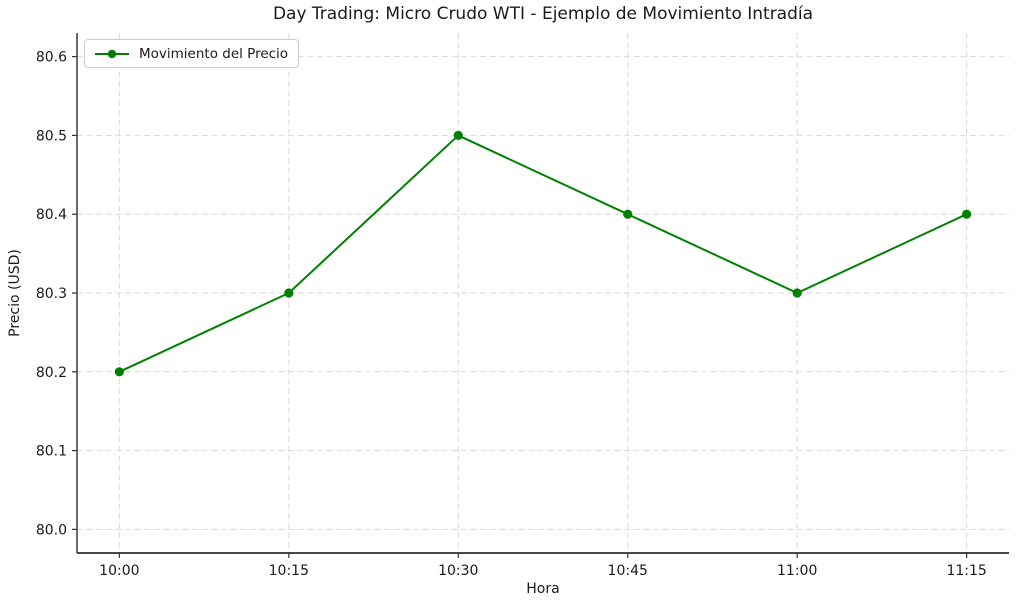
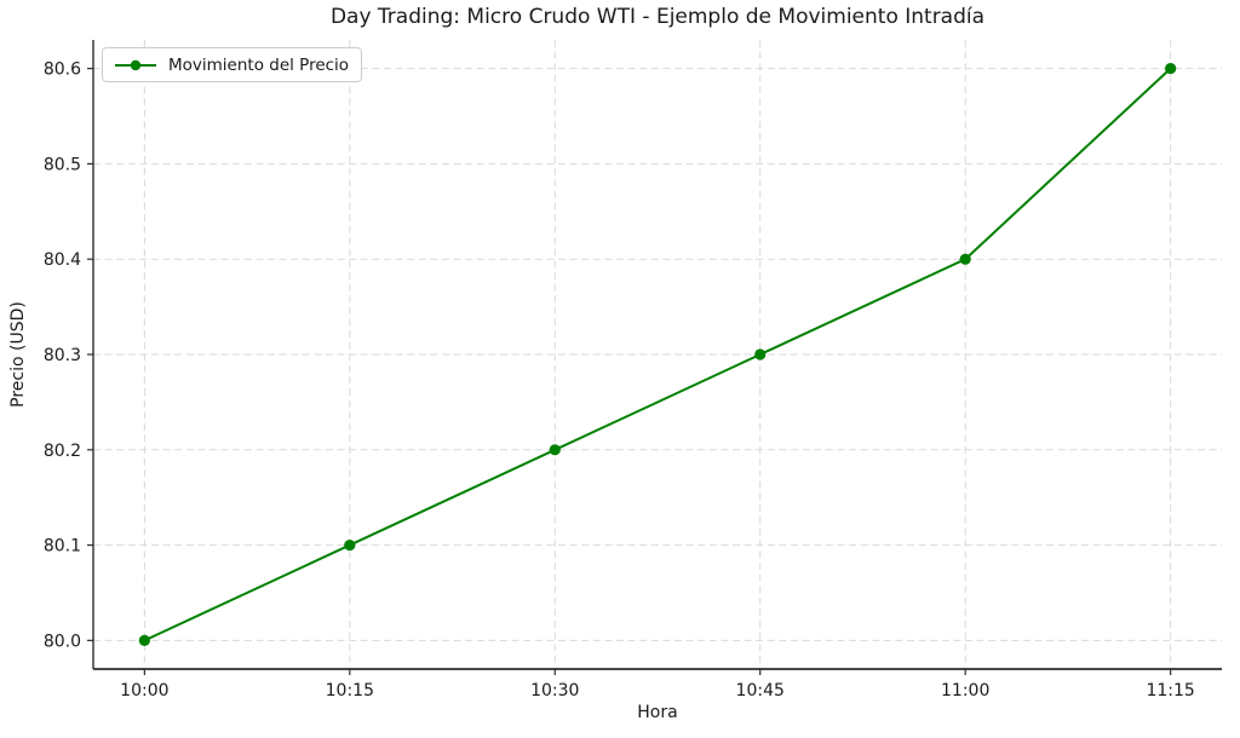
10:00: 80.2 -> 80.0
10:15: 80.3 -> 80.1
10:30: 80.5 -> 80.2
10:45: 80.4 -> 80.3
11:00: 80.3 -> 80.4
11:15: 80.4 -> 80.6
